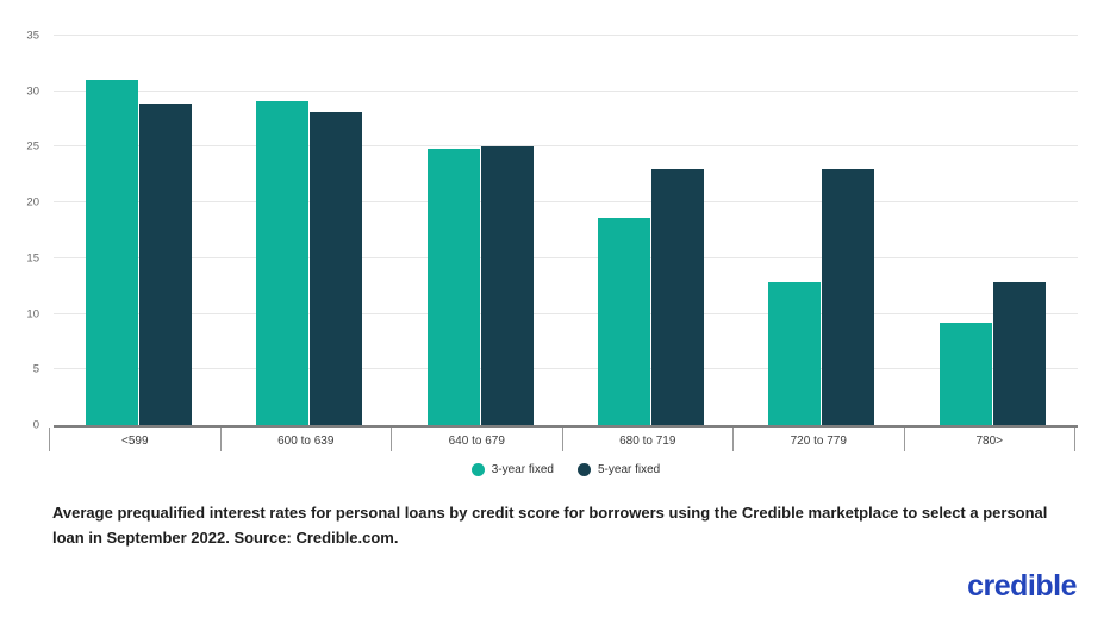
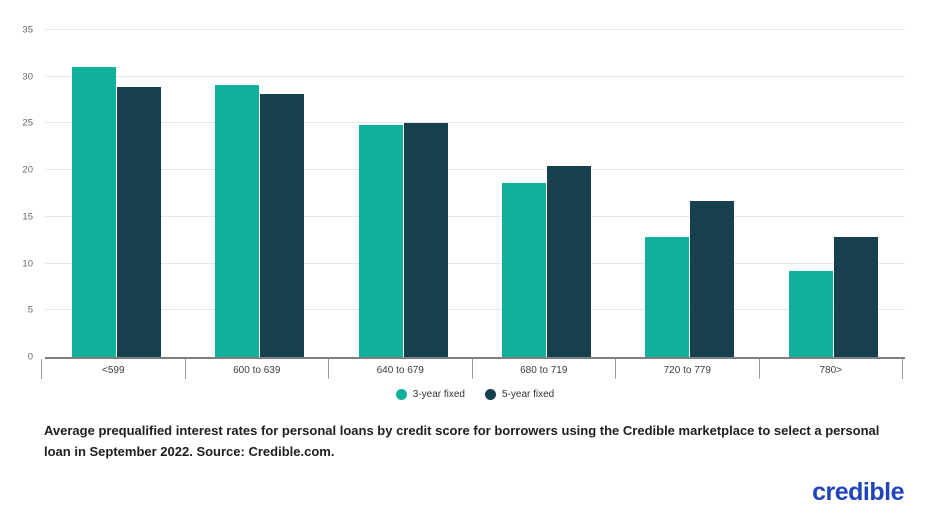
5-year fixed/680 to 719: 23 -> 20
5-year fixed/720 to 779: 23 -> 17
